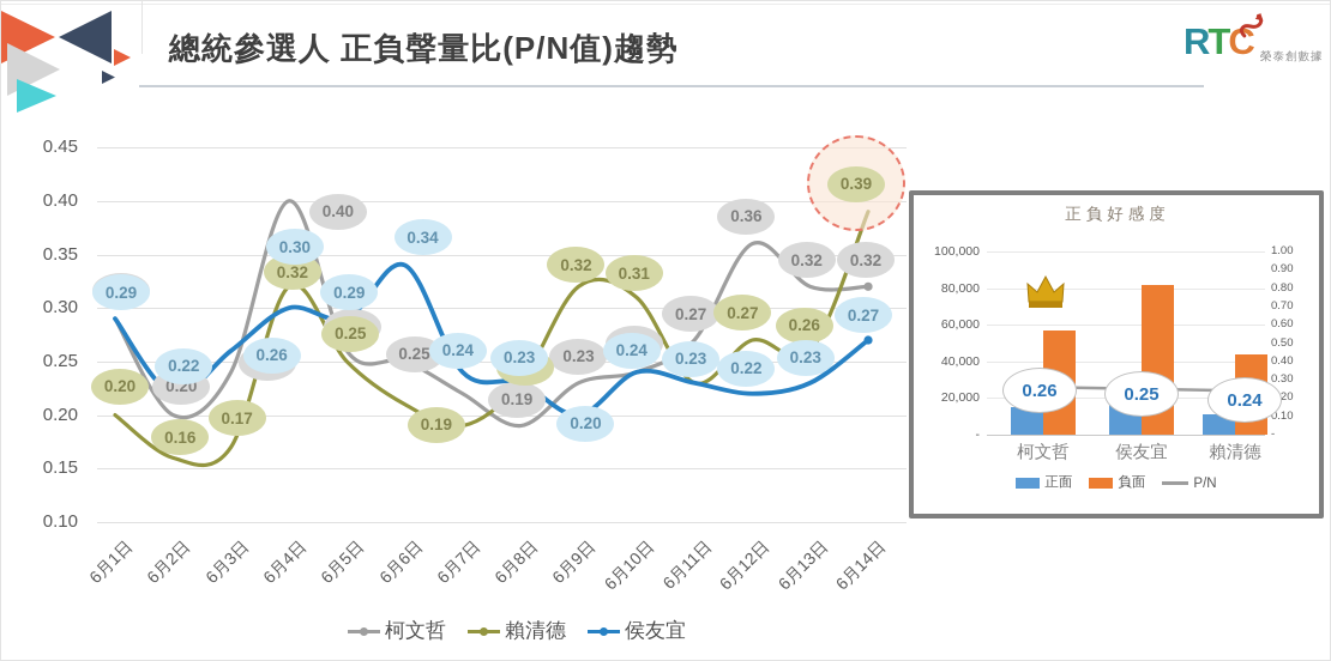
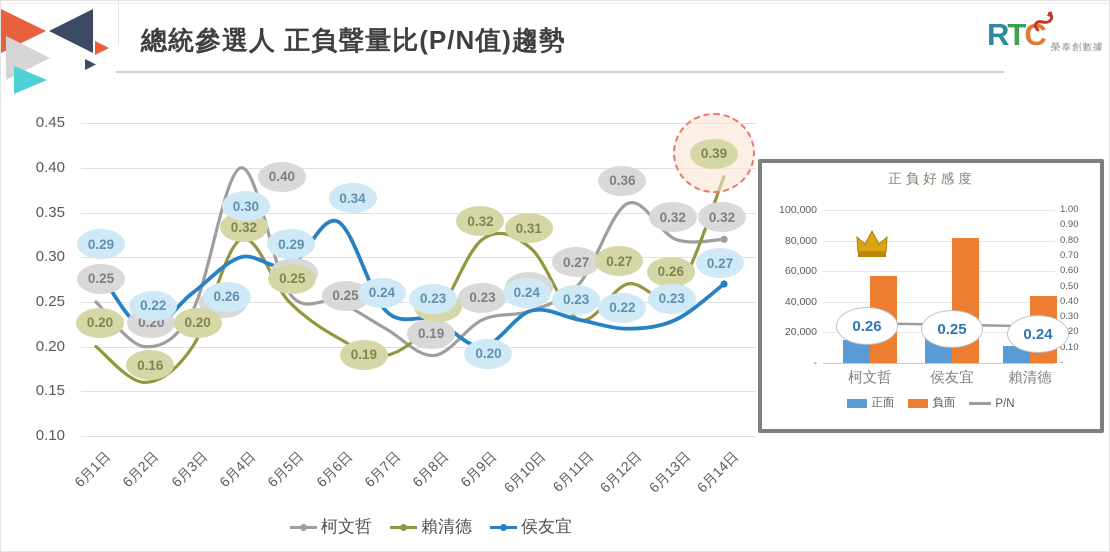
總統參選人 正負聲量比(P/N值)趨勢/柯文哲/6月1日: 0.29 -> 0.25
總統參選人 正負聲量比(P/N值)趨勢/賴清德/6月3日: 0.17 -> 0.20
